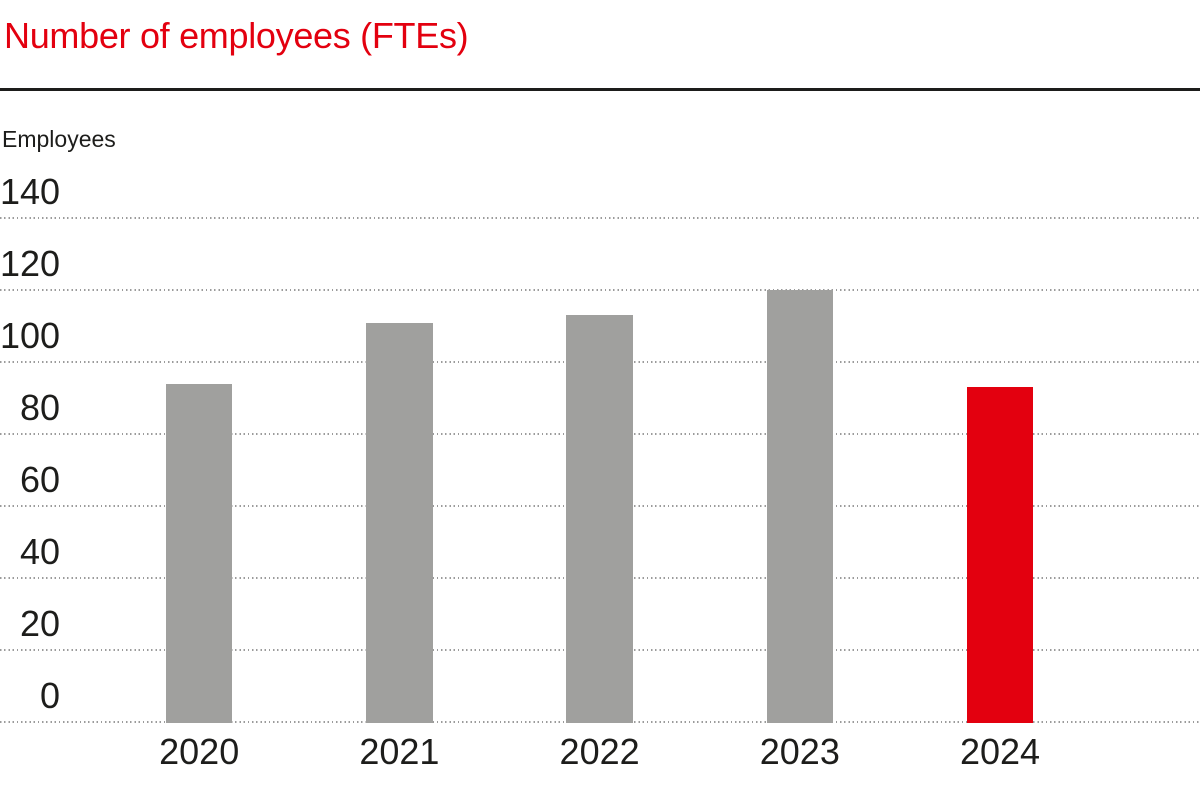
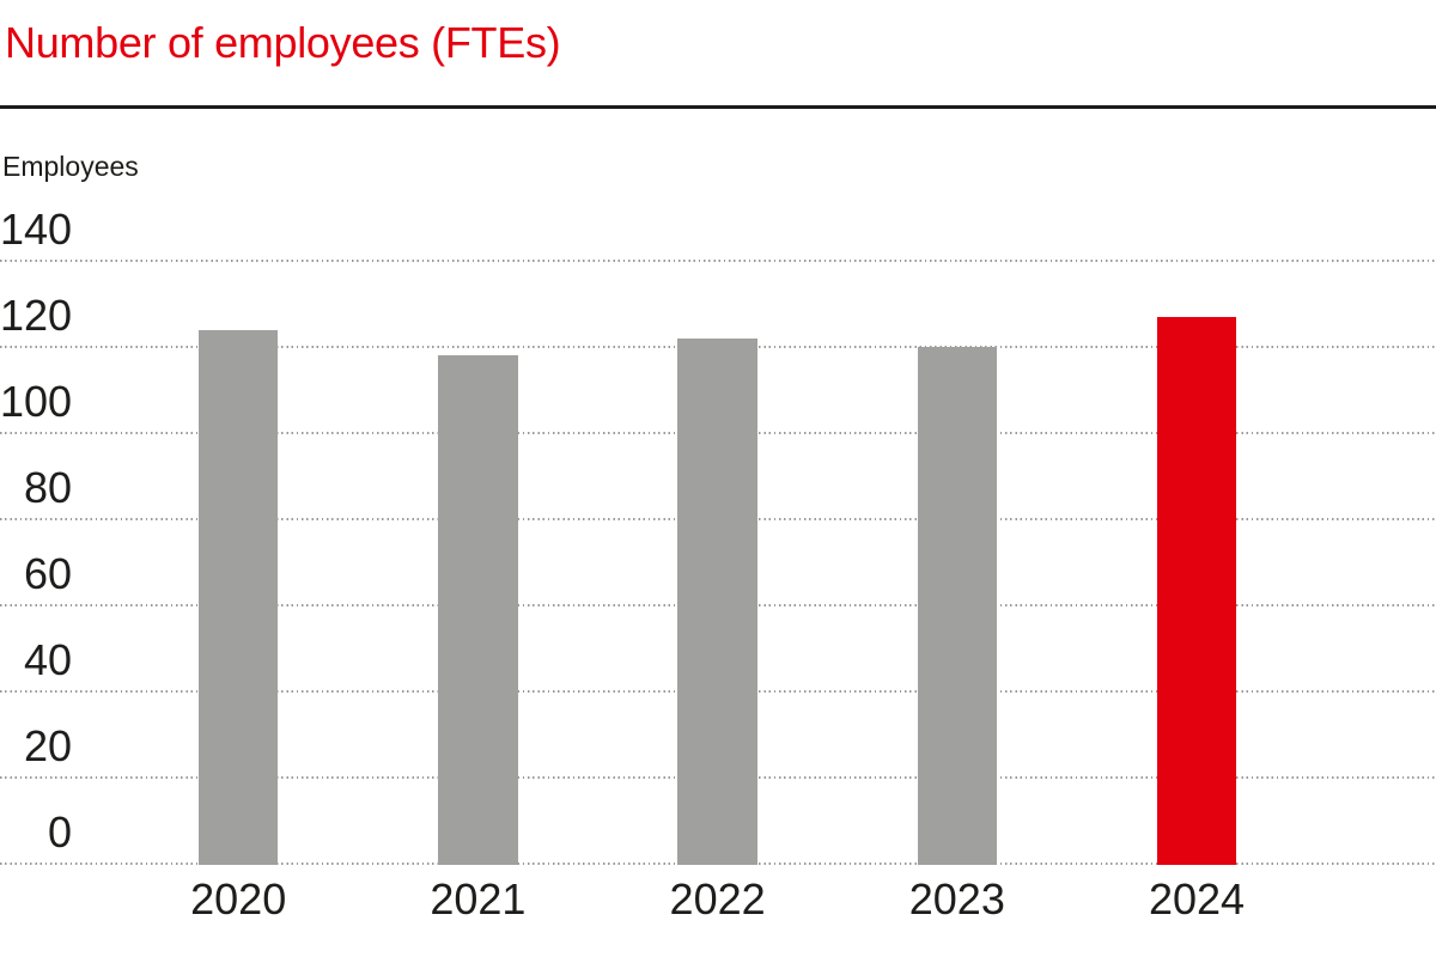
2020: 94 -> 124
2021: 111 -> 118
2022: 113 -> 122
2024: 93 -> 127
